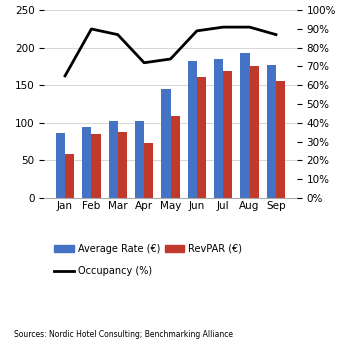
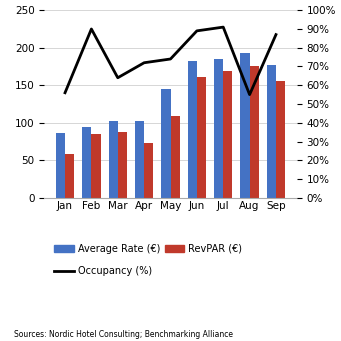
Occupancy (%)/Jan: 65% -> 56%
Occupancy (%)/Mar: 87% -> 64%
Occupancy (%)/Aug: 91% -> 55%
